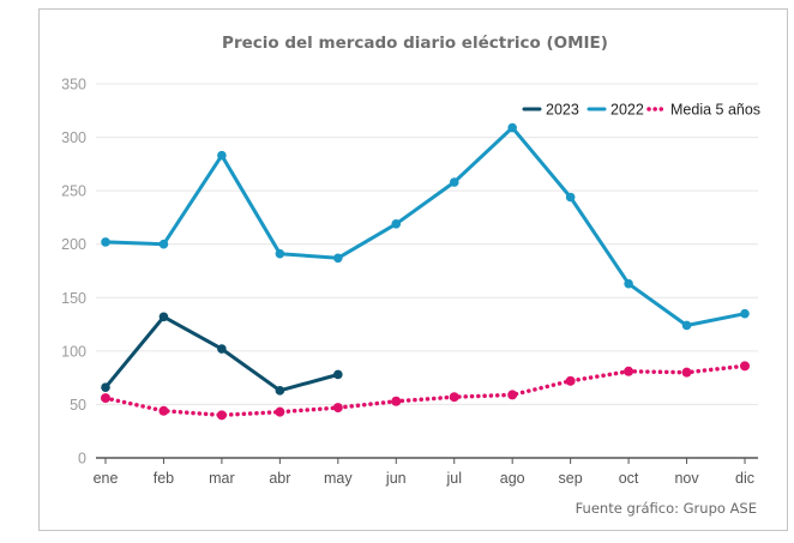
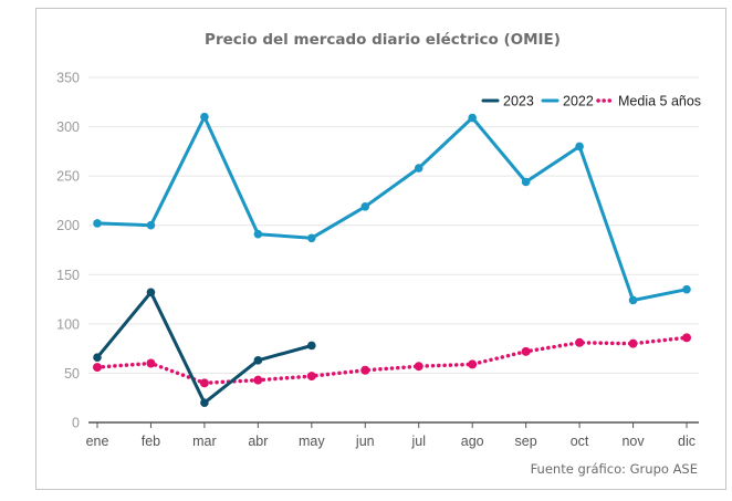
Media 5 años/feb: 40 -> 60
2023/mar: 100 -> 20
2022/mar: 280 -> 310
2022/oct: 160 -> 280
